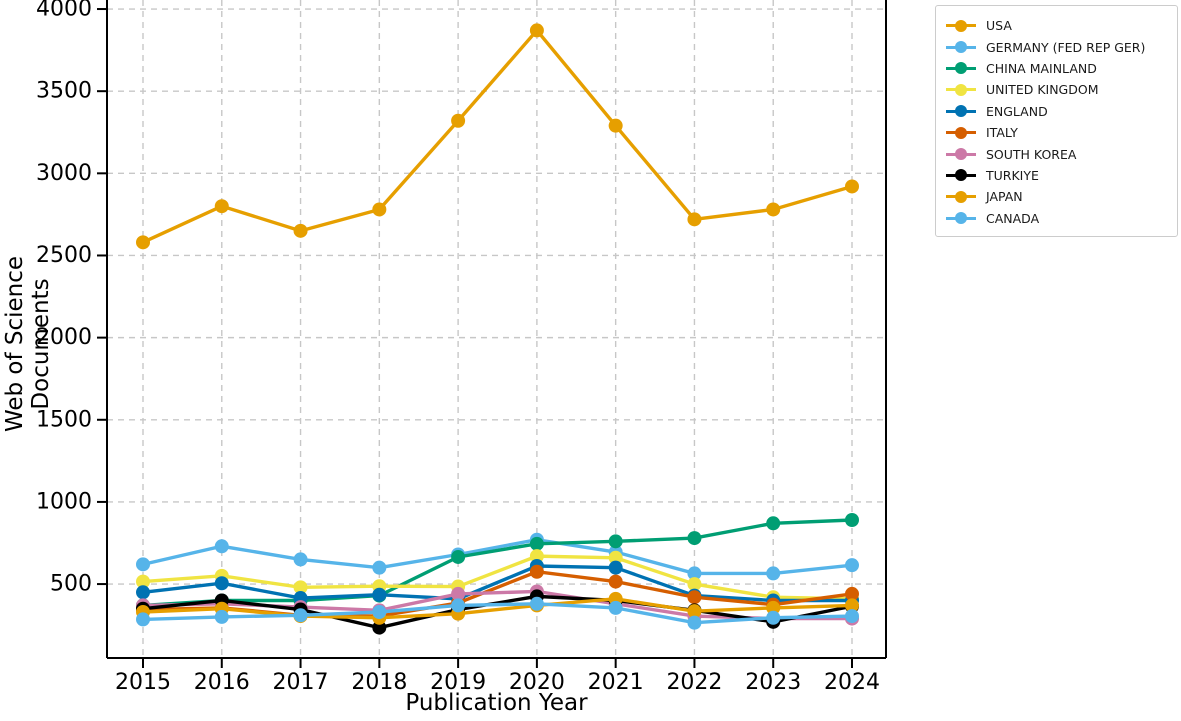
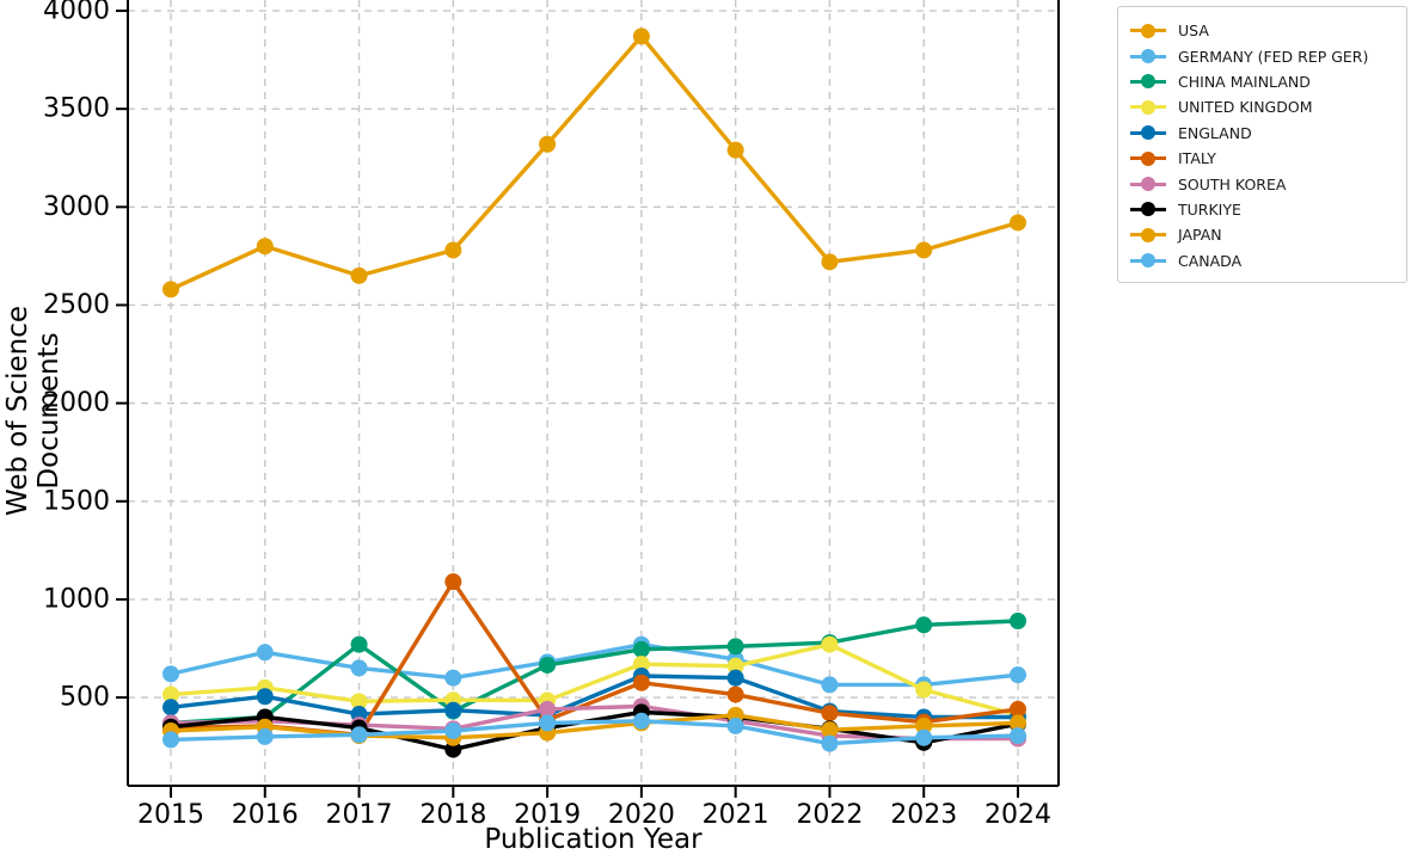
CHINA MAINLAND/2017: 400 -> 770
ITALY/2018: 300 -> 1090
UNITED KINGDOM/2022: 500 -> 770
UNITED KINGDOM/2023: 420 -> 540
